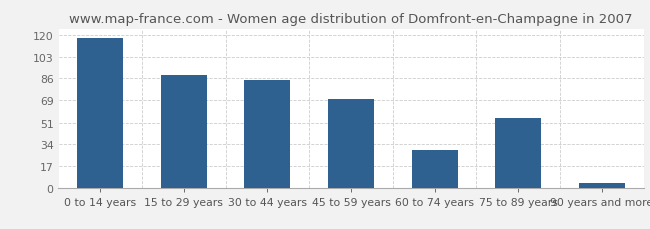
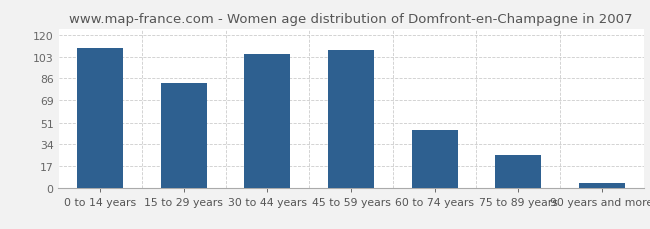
0 to 14 years: 118 -> 110
15 to 29 years: 89 -> 82
30 to 44 years: 85 -> 105
45 to 59 years: 70 -> 108
60 to 74 years: 30 -> 45
75 to 89 years: 55 -> 26
